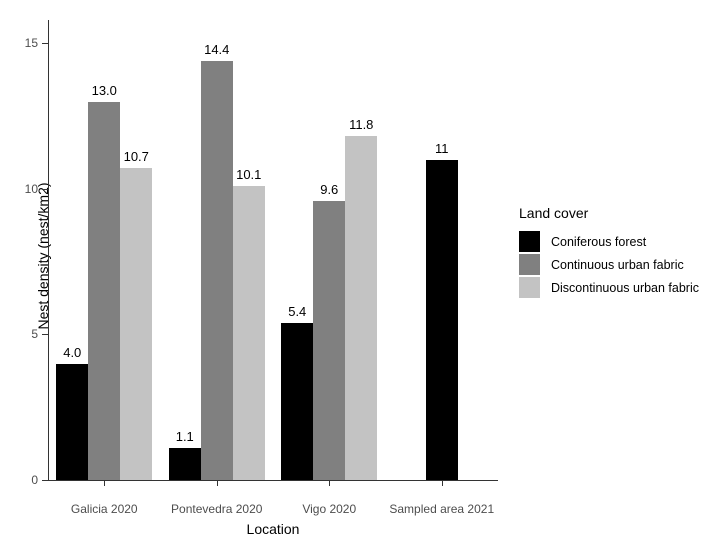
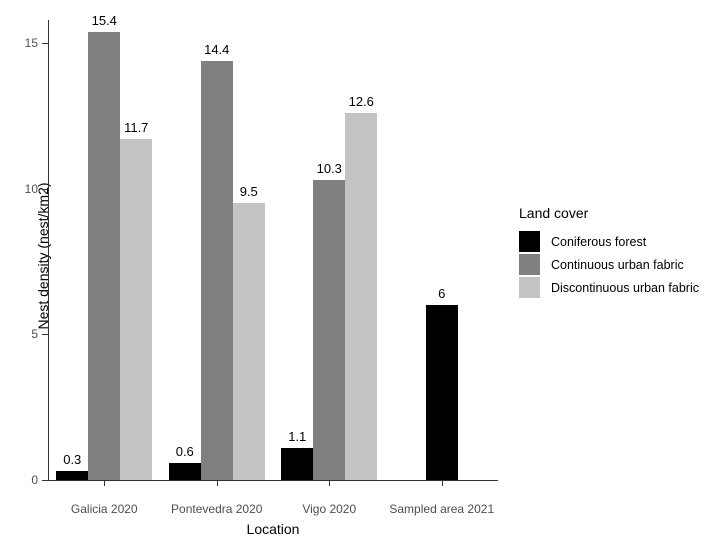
Coniferous forest/Galicia 2020: 4.0 -> 0.3
Continuous urban fabric/Galicia 2020: 13.0 -> 15.4
Discontinuous urban fabric/Galicia 2020: 10.7 -> 11.7
Coniferous forest/Pontevedra 2020: 1.1 -> 0.6
Discontinuous urban fabric/Pontevedra 2020: 10.1 -> 9.5
Coniferous forest/Vigo 2020: 5.4 -> 1.1
Continuous urban fabric/Vigo 2020: 9.6 -> 10.3
Discontinuous urban fabric/Vigo 2020: 11.8 -> 12.6
Coniferous forest/Sampled area 2021: 11 -> 6
